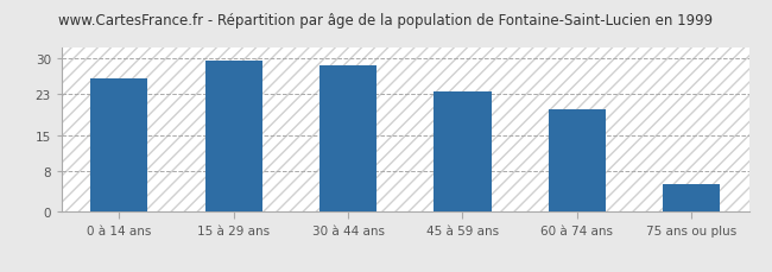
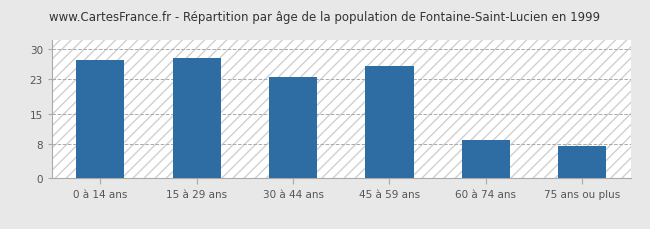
0 à 14 ans: 26.0 -> 27.5
15 à 29 ans: 29.5 -> 28.0
30 à 44 ans: 28.5 -> 23.5
45 à 59 ans: 23.5 -> 26.0
60 à 74 ans: 20.0 -> 9.0
75 ans ou plus: 5.5 -> 7.5
